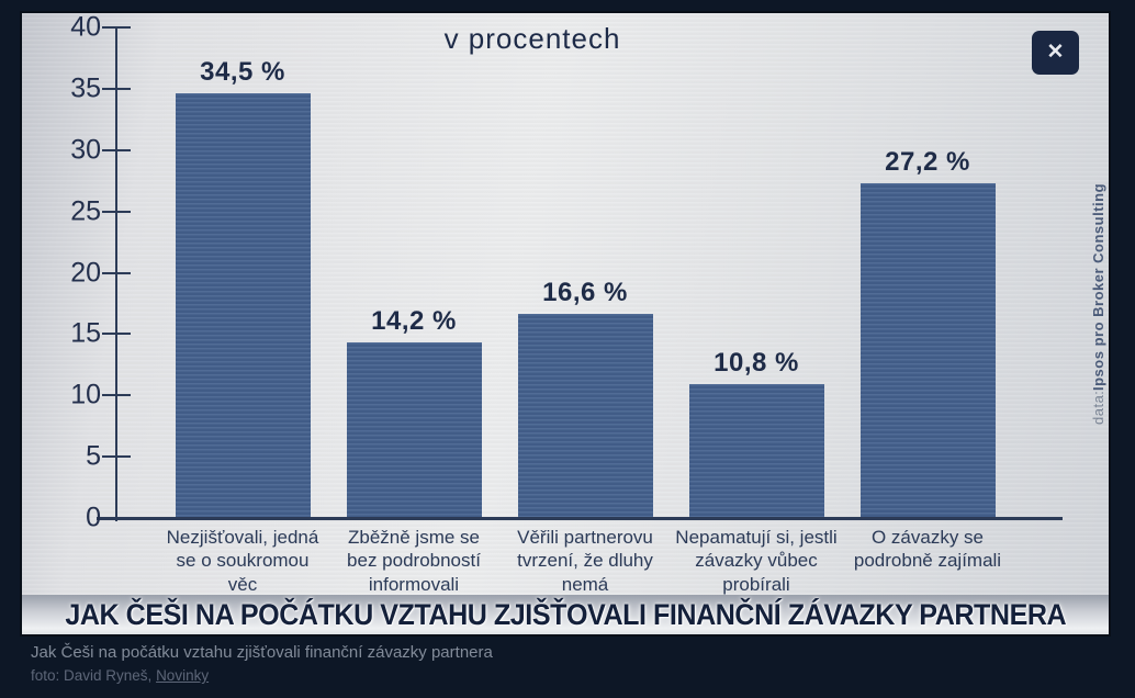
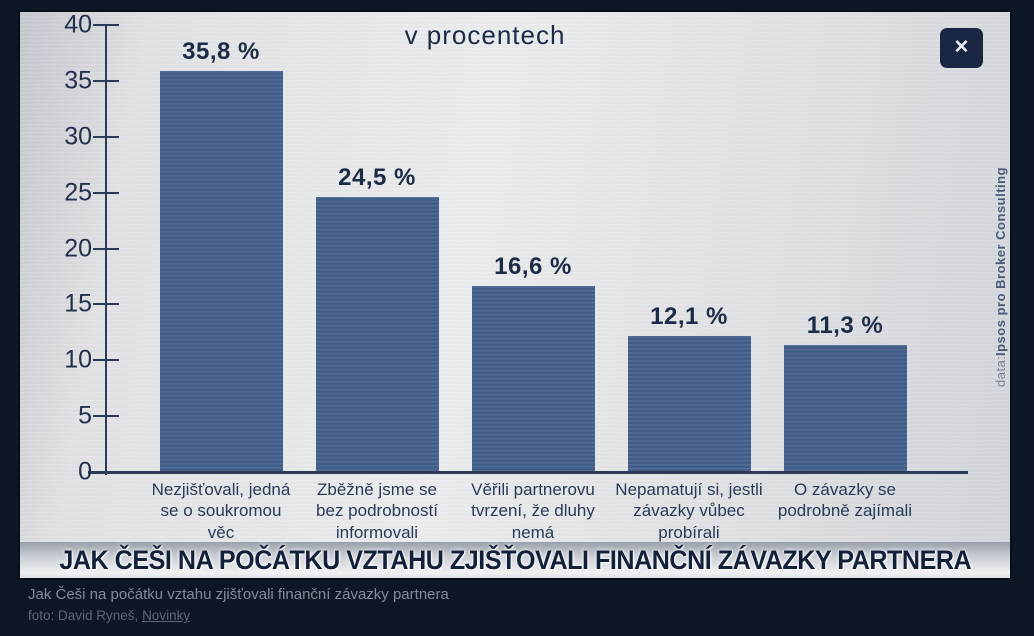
Nezjišťovali, jedná se o soukromou věc: 34,5 -> 35,8
Zběžně jsme se bez podrobností informovali: 14,2 -> 24,5
Nepamatují si, jestli závazky vůbec probírali: 10,8 -> 12,1
O závazky se podrobně zajímali: 27,2 -> 11,3
